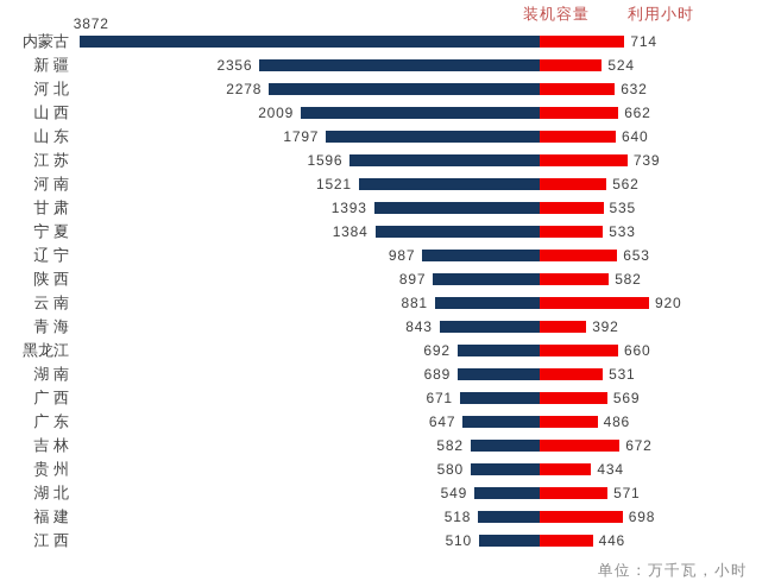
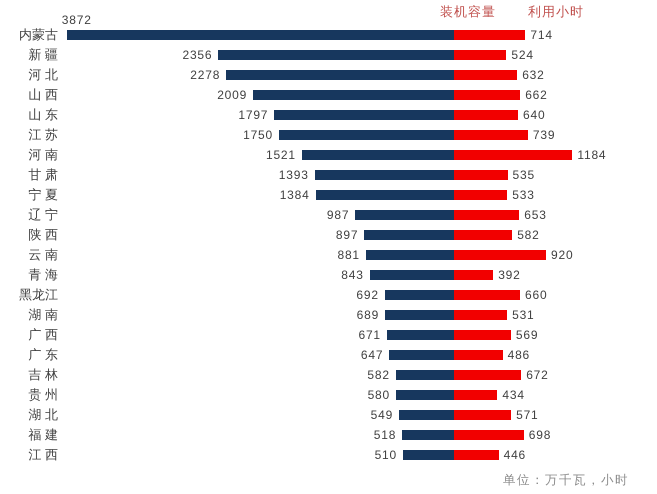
装机容量/江 苏: 1596 -> 1750
利用小时/河 南: 562 -> 1184
